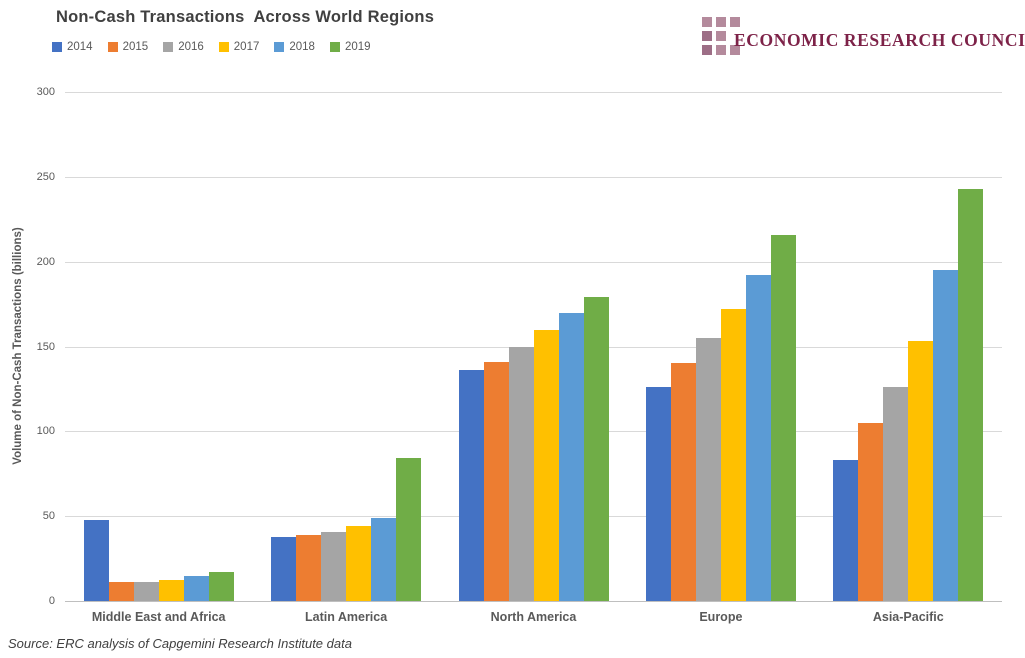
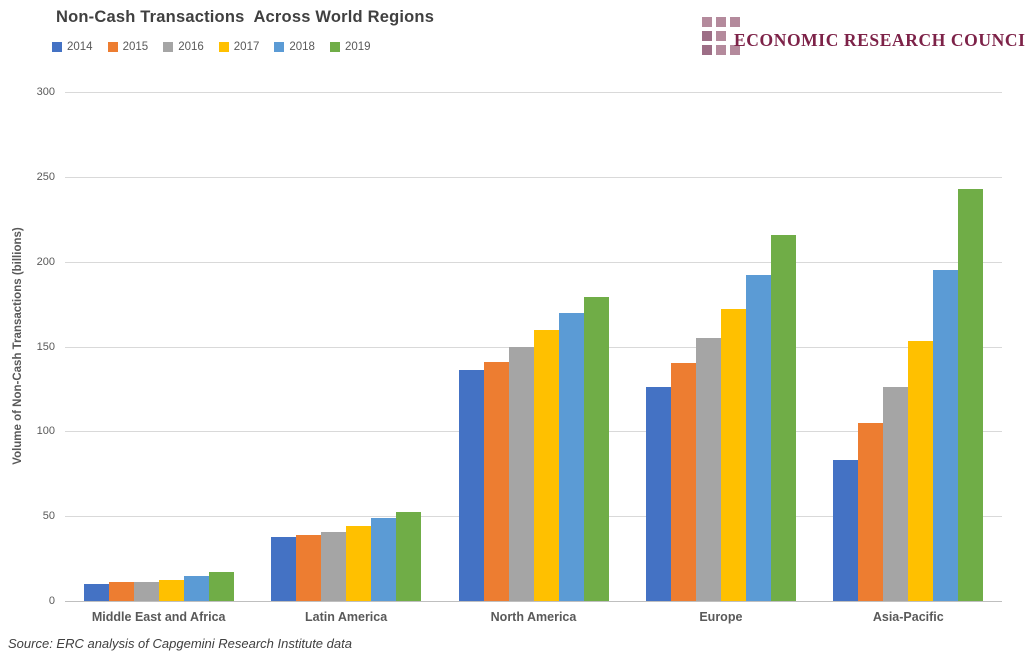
2014/Middle East and Africa: 48 -> 10
2019/Latin America: 84 -> 52
